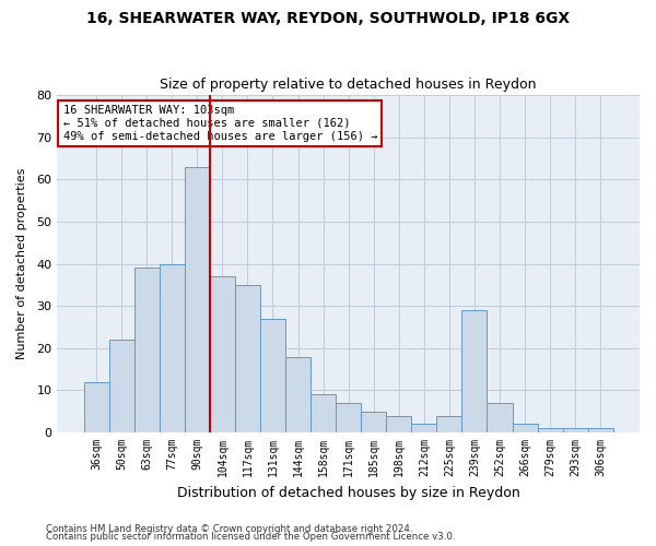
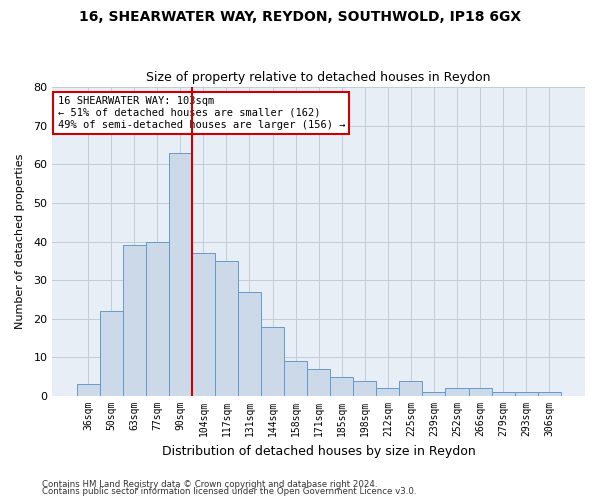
36sqm: 12 -> 3
239sqm: 29 -> 1
252sqm: 7 -> 2
